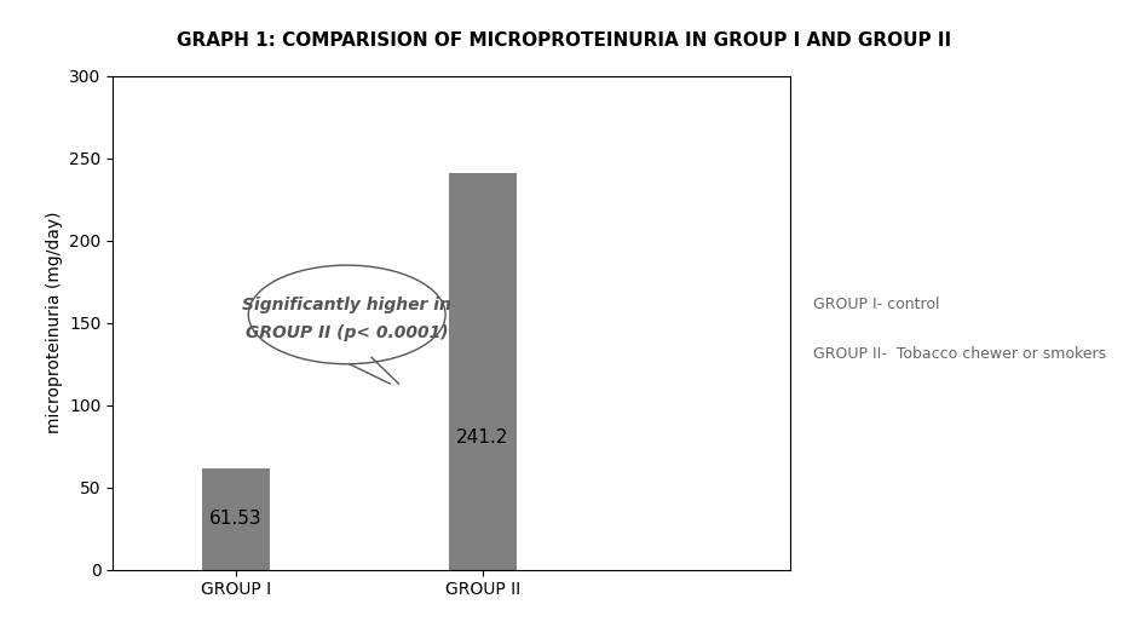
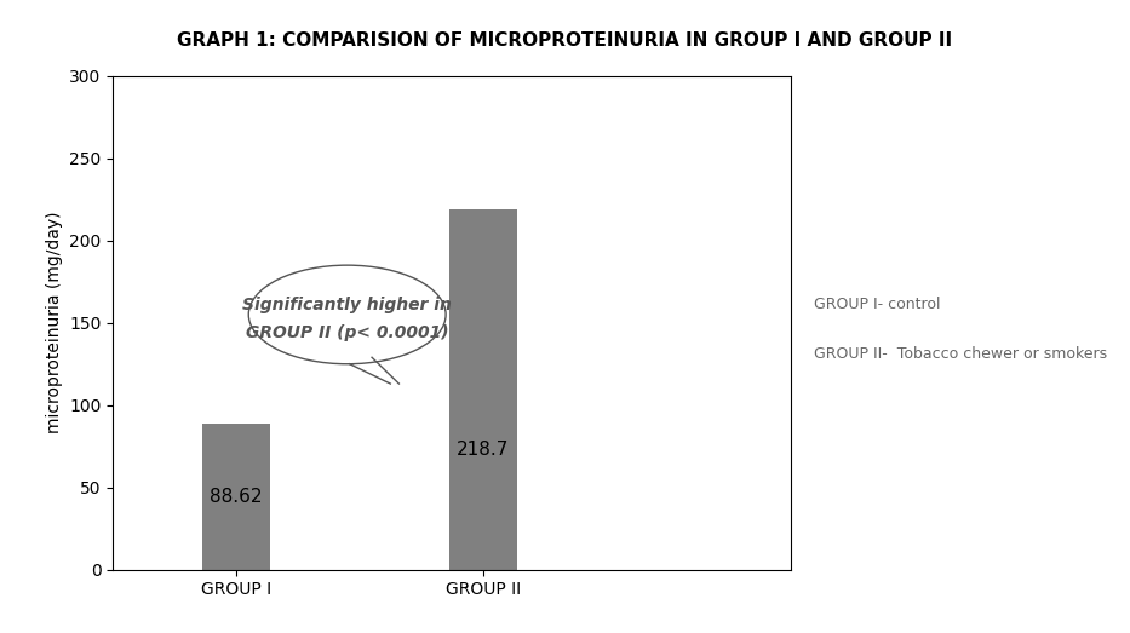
GROUP I: 61.53 -> 88.62
GROUP II: 241.2 -> 218.7
